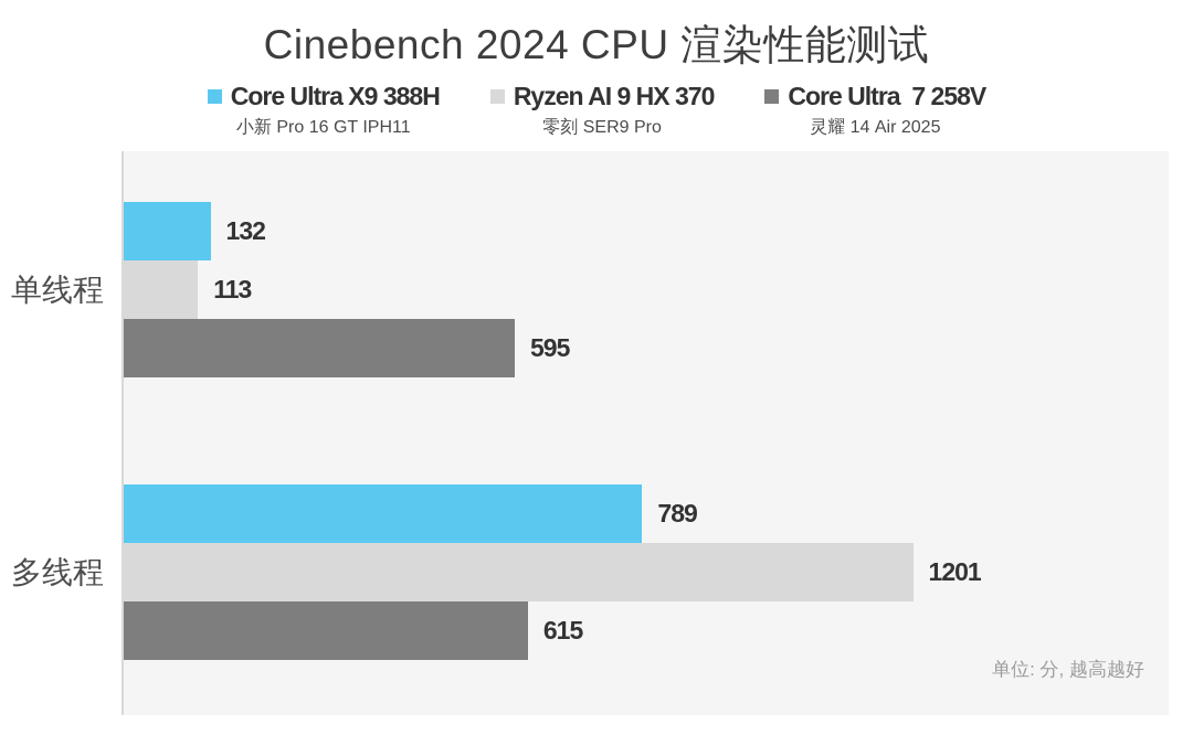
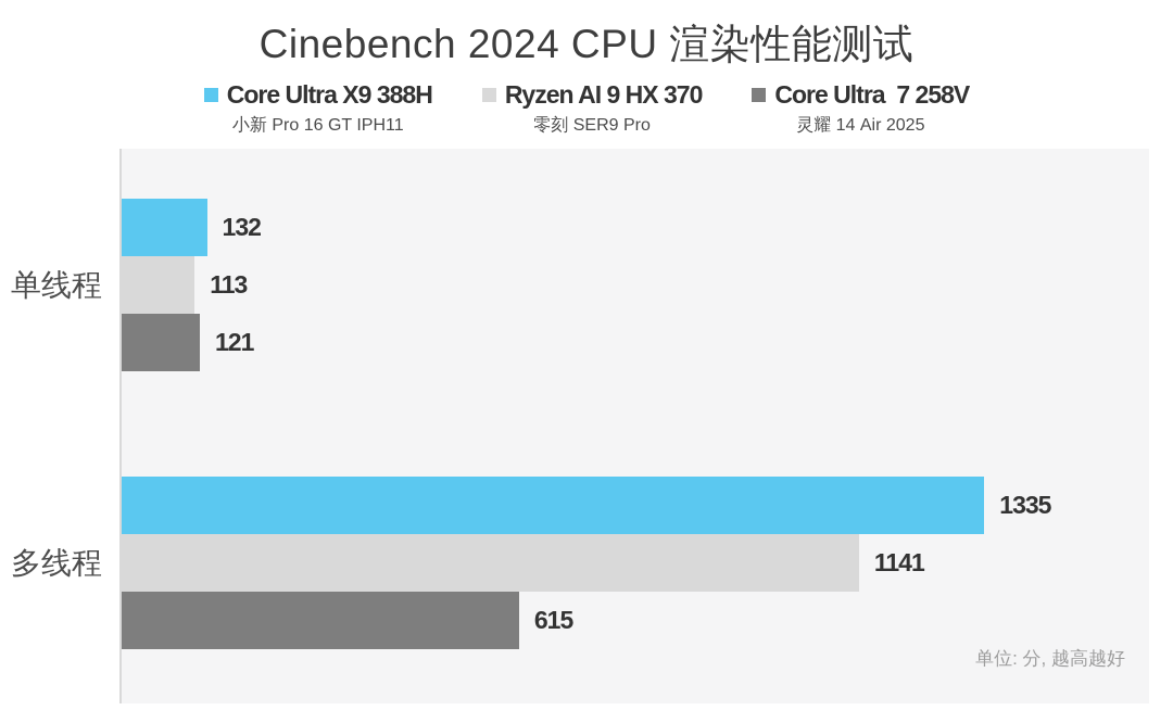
Core Ultra 7 258V/单线程: 595 -> 121
Core Ultra X9 388H/多线程: 789 -> 1335
Ryzen AI 9 HX 370/多线程: 1201 -> 1141
